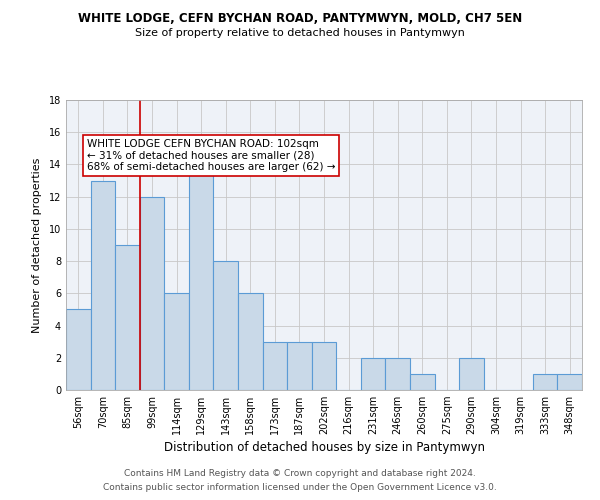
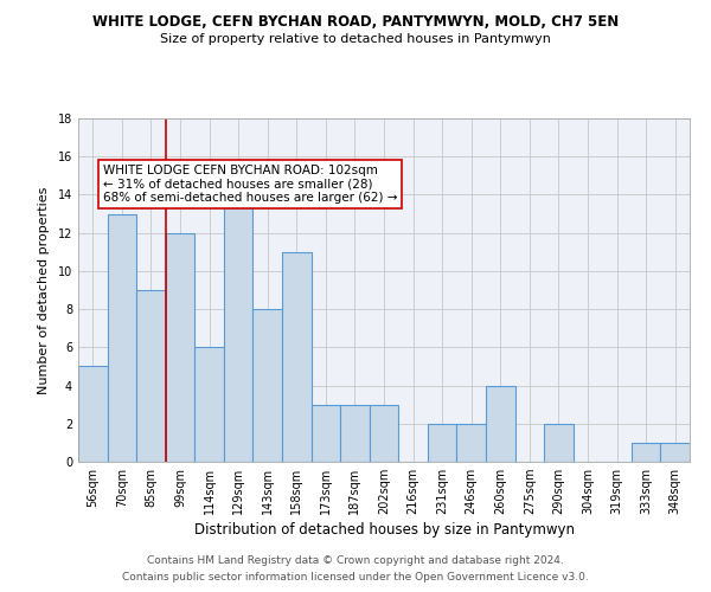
158sqm: 6 -> 11
260sqm: 1 -> 4
